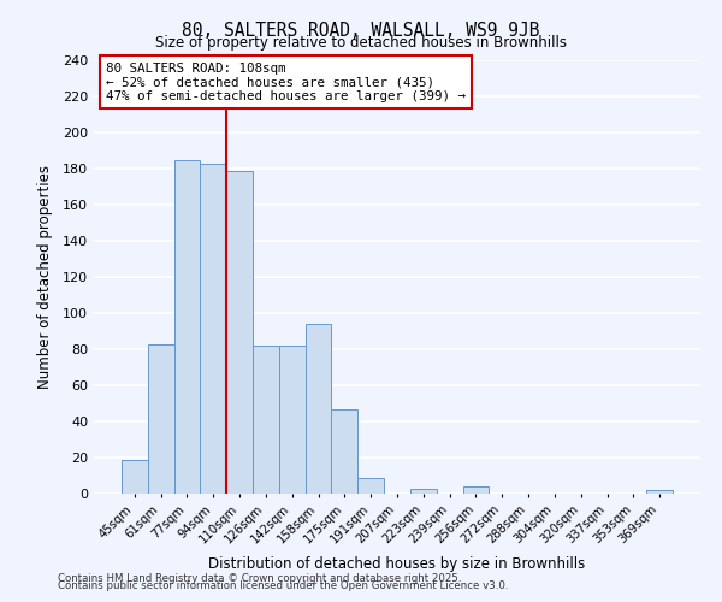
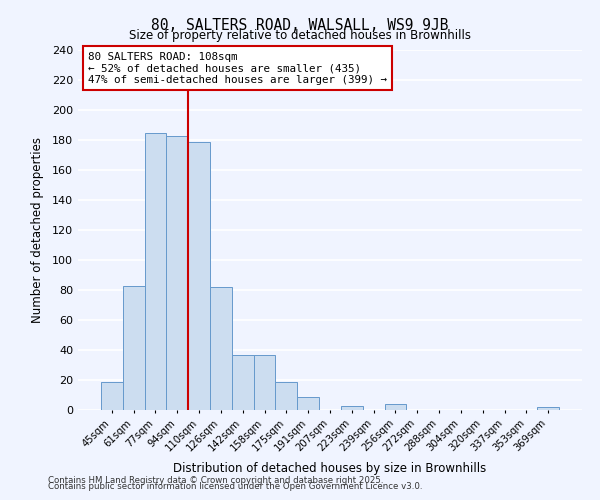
142sqm: 82 -> 37
158sqm: 94 -> 37
175sqm: 47 -> 19
